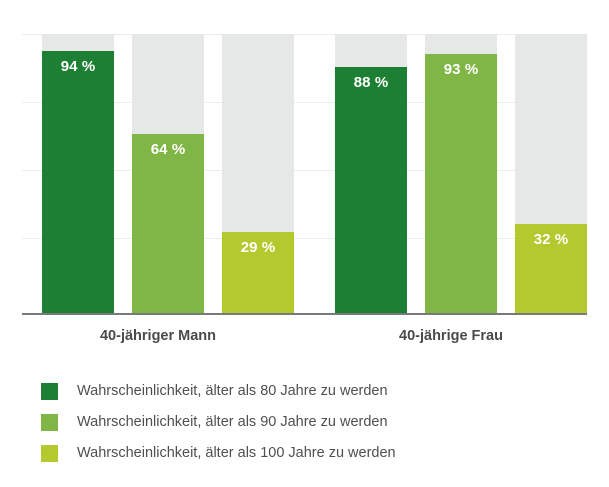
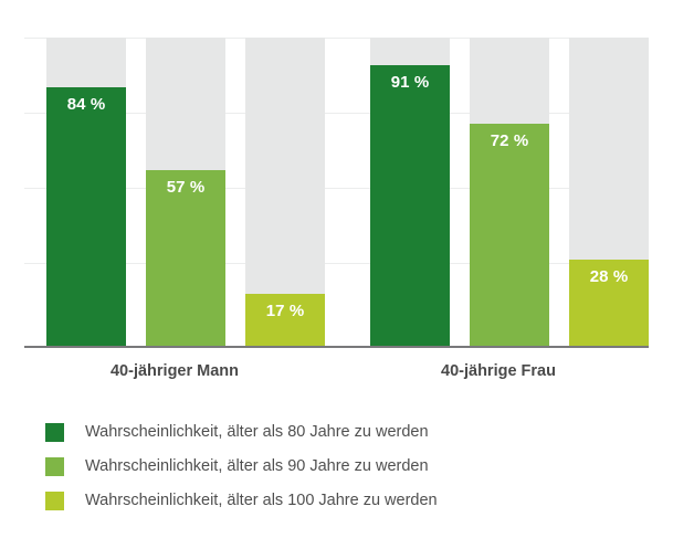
Wahrscheinlichkeit, älter als 80 Jahre zu werden/40-jähriger Mann: 94 -> 84
Wahrscheinlichkeit, älter als 90 Jahre zu werden/40-jähriger Mann: 64 -> 57
Wahrscheinlichkeit, älter als 100 Jahre zu werden/40-jähriger Mann: 29 -> 17
Wahrscheinlichkeit, älter als 80 Jahre zu werden/40-jährige Frau: 88 -> 91
Wahrscheinlichkeit, älter als 90 Jahre zu werden/40-jährige Frau: 93 -> 72
Wahrscheinlichkeit, älter als 100 Jahre zu werden/40-jährige Frau: 32 -> 28
